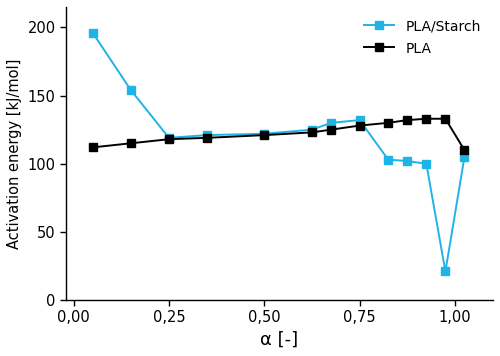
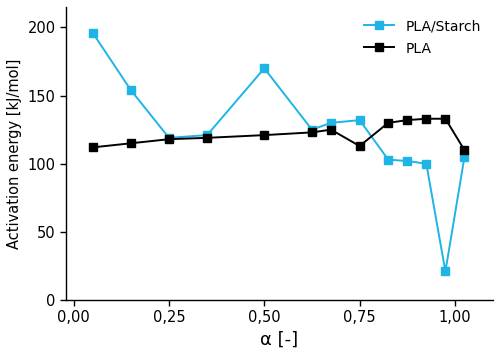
PLA/Starch/0,50: 122 -> 170
PLA/0,75: 128 -> 113
